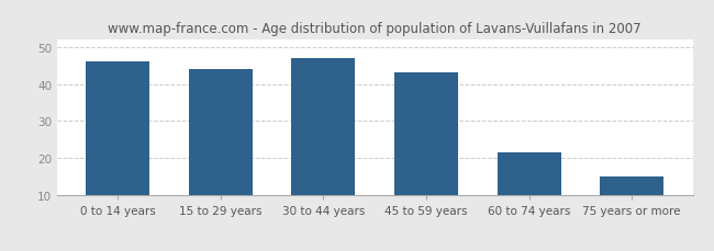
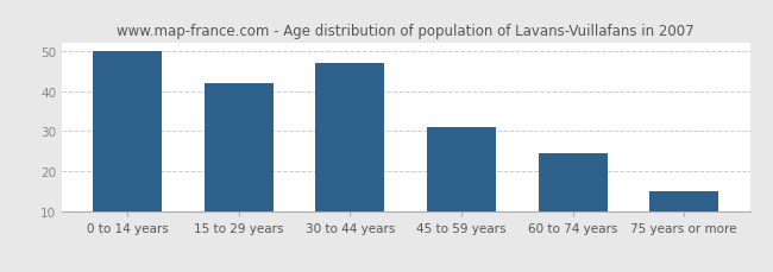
0 to 14 years: 46.0 -> 50.0
15 to 29 years: 44.0 -> 42.0
45 to 59 years: 43.0 -> 31.0
60 to 74 years: 21.5 -> 24.5
